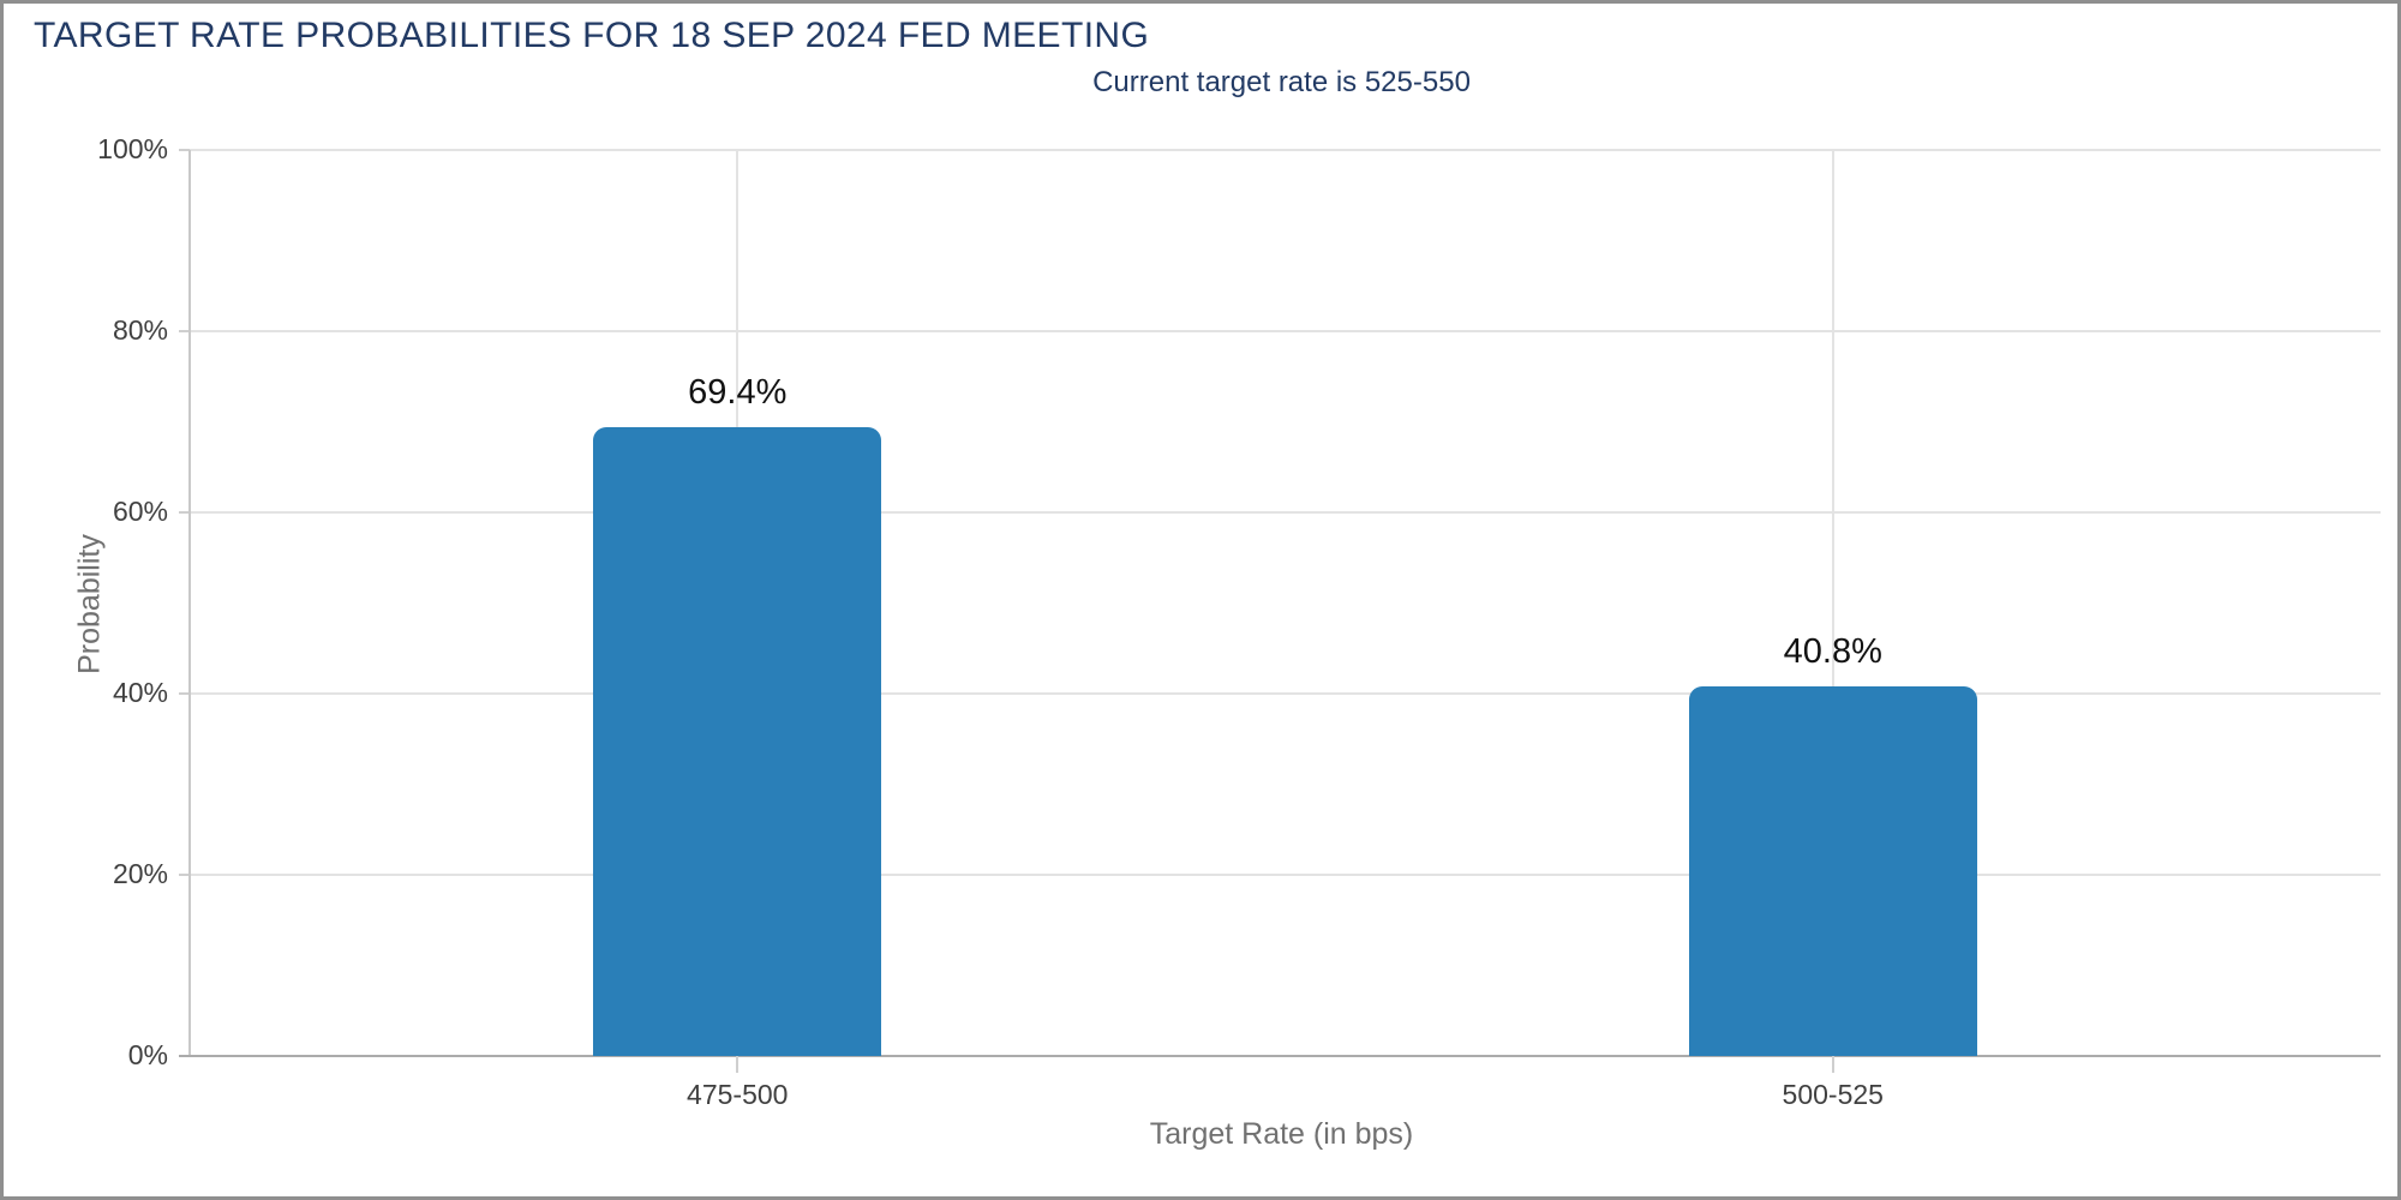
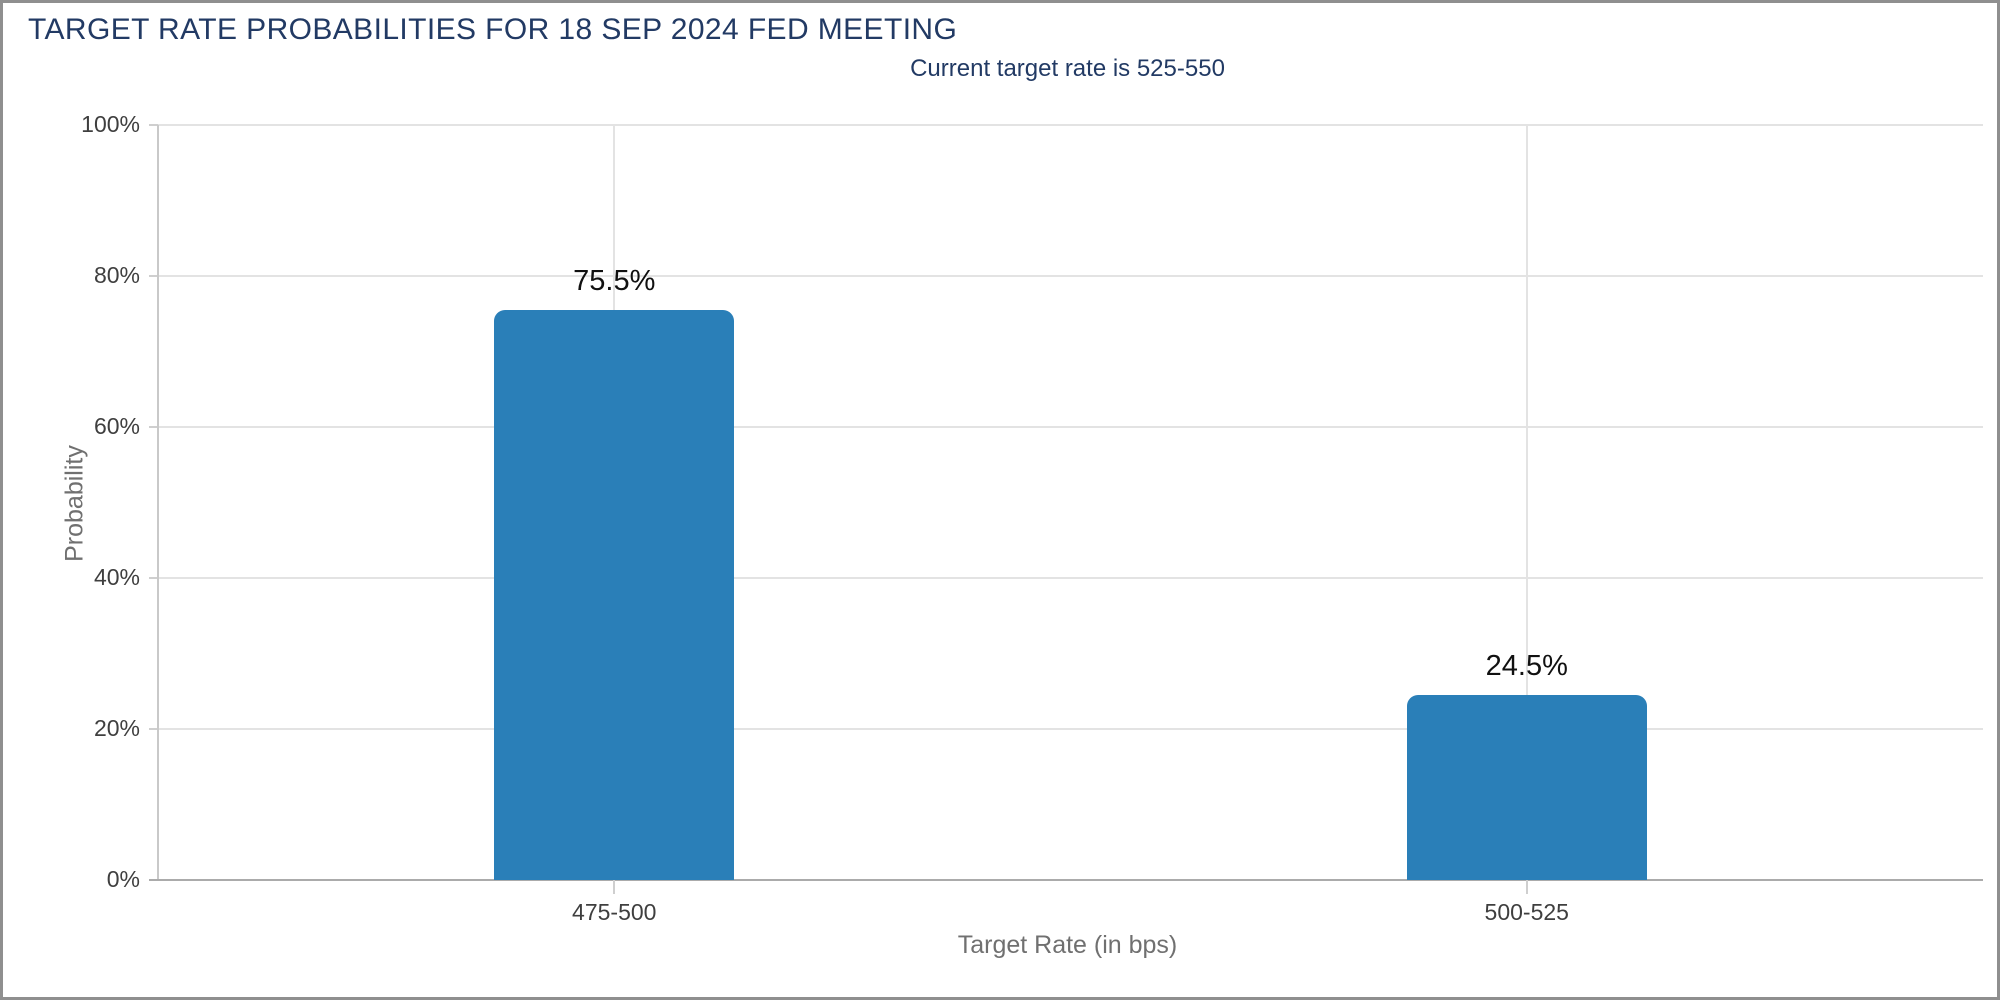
475-500: 69.4% -> 75.5%
500-525: 40.8% -> 24.5%
